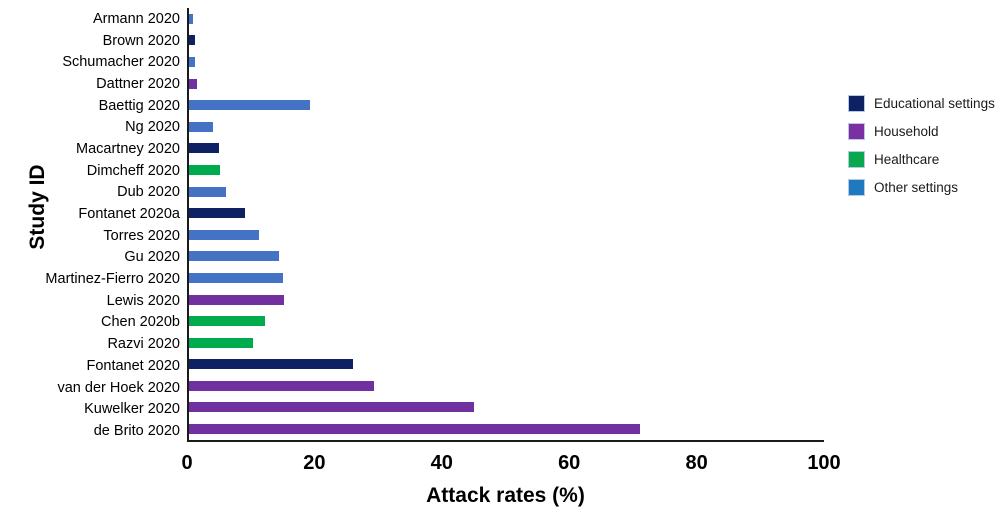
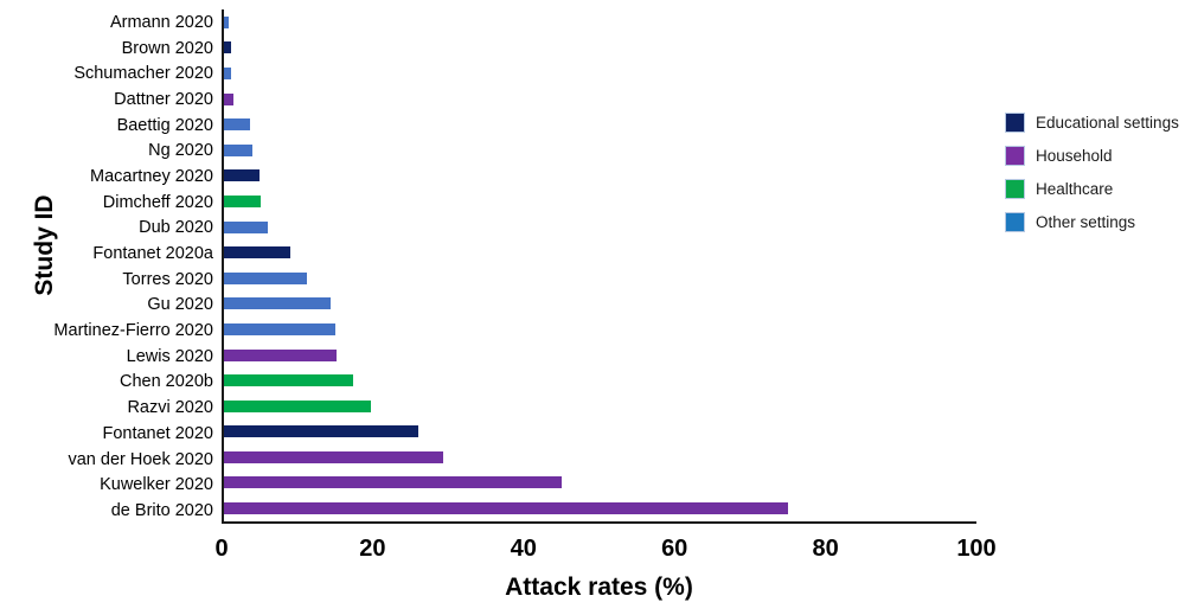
Baettig 2020: 19 -> 4
Chen 2020b: 12 -> 17
Razvi 2020: 10 -> 20
de Brito 2020: 71 -> 75
